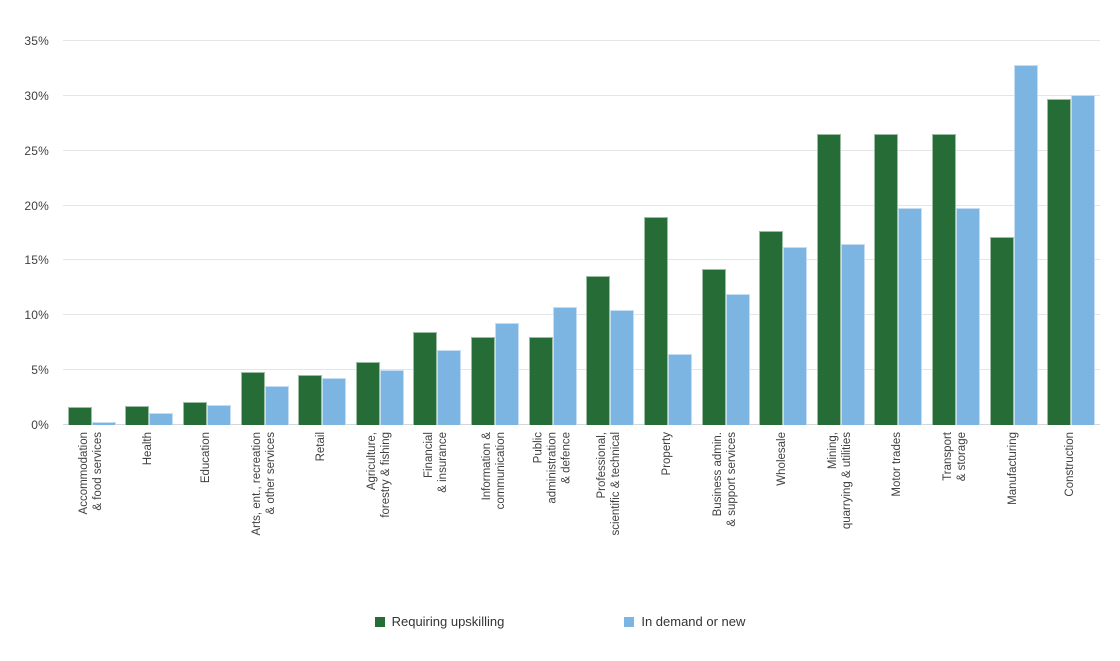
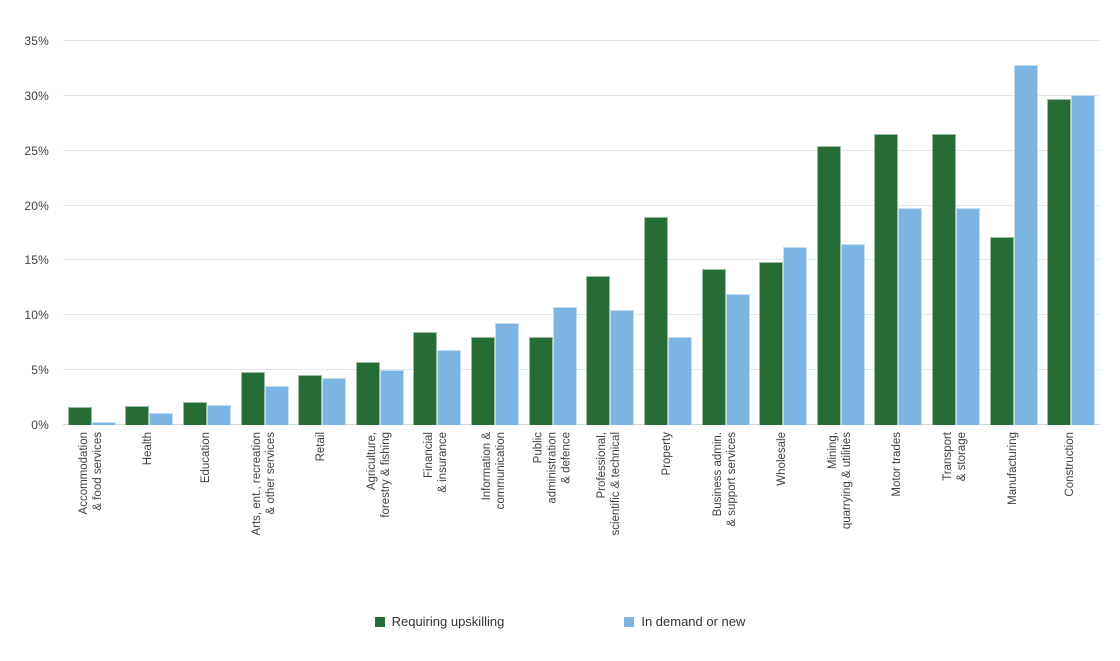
In demand or new/Property: 6.5% -> 8.0%
Requiring upskilling/Wholesale: 17.7% -> 14.9%
Requiring upskilling/Mining, quarrying & utilities: 26.5% -> 25.4%
